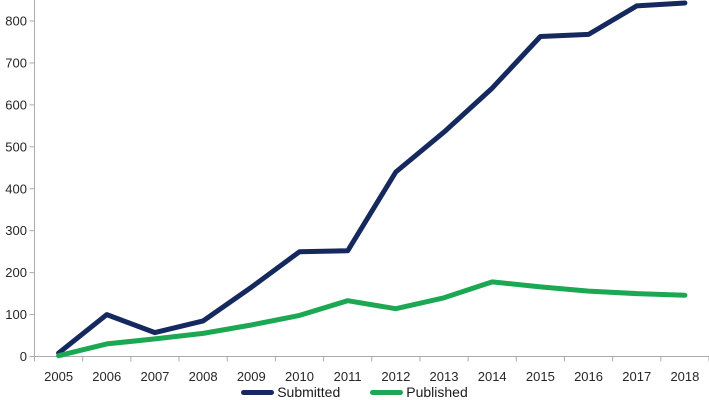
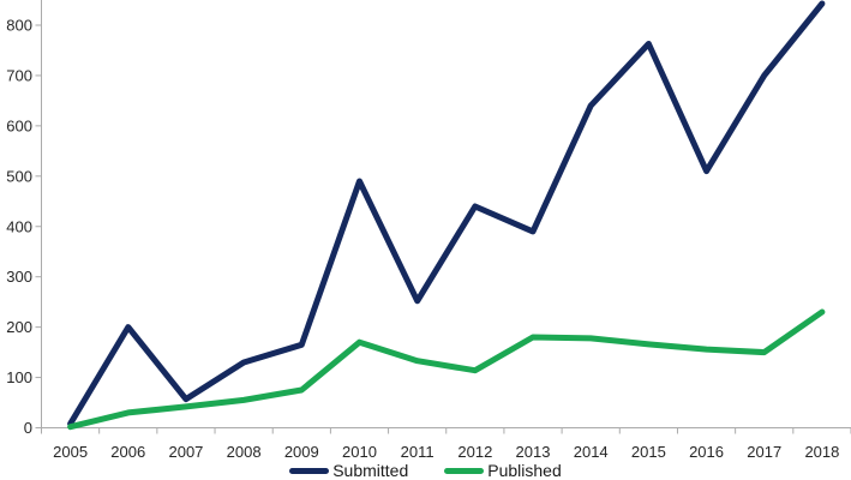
Submitted/2006: 100 -> 200
Submitted/2008: 80 -> 130
Submitted/2010: 250 -> 490
Published/2010: 100 -> 170
Submitted/2013: 540 -> 390
Published/2013: 140 -> 180
Submitted/2016: 770 -> 510
Submitted/2017: 840 -> 700
Published/2018: 150 -> 230
